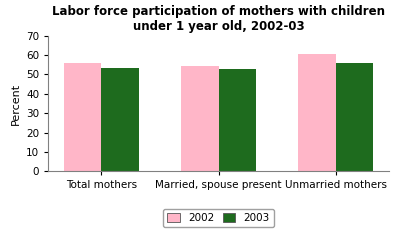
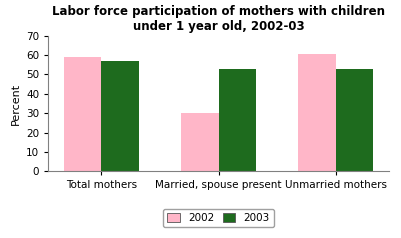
2002/Total mothers: 56 -> 59
2003/Total mothers: 53 -> 57
2002/Married, spouse present: 54 -> 30
2003/Unmarried mothers: 56 -> 53
